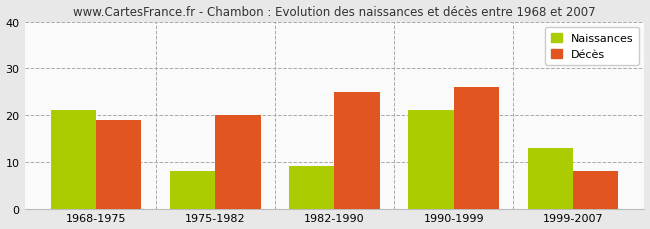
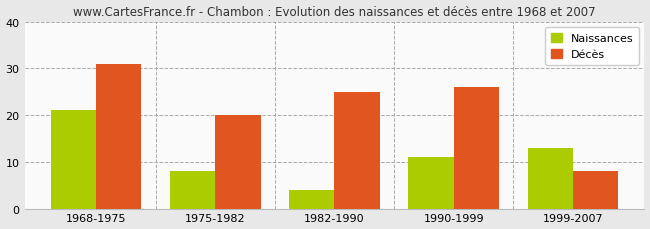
Décès/1968-1975: 19 -> 31
Naissances/1982-1990: 9 -> 4
Naissances/1990-1999: 21 -> 11
